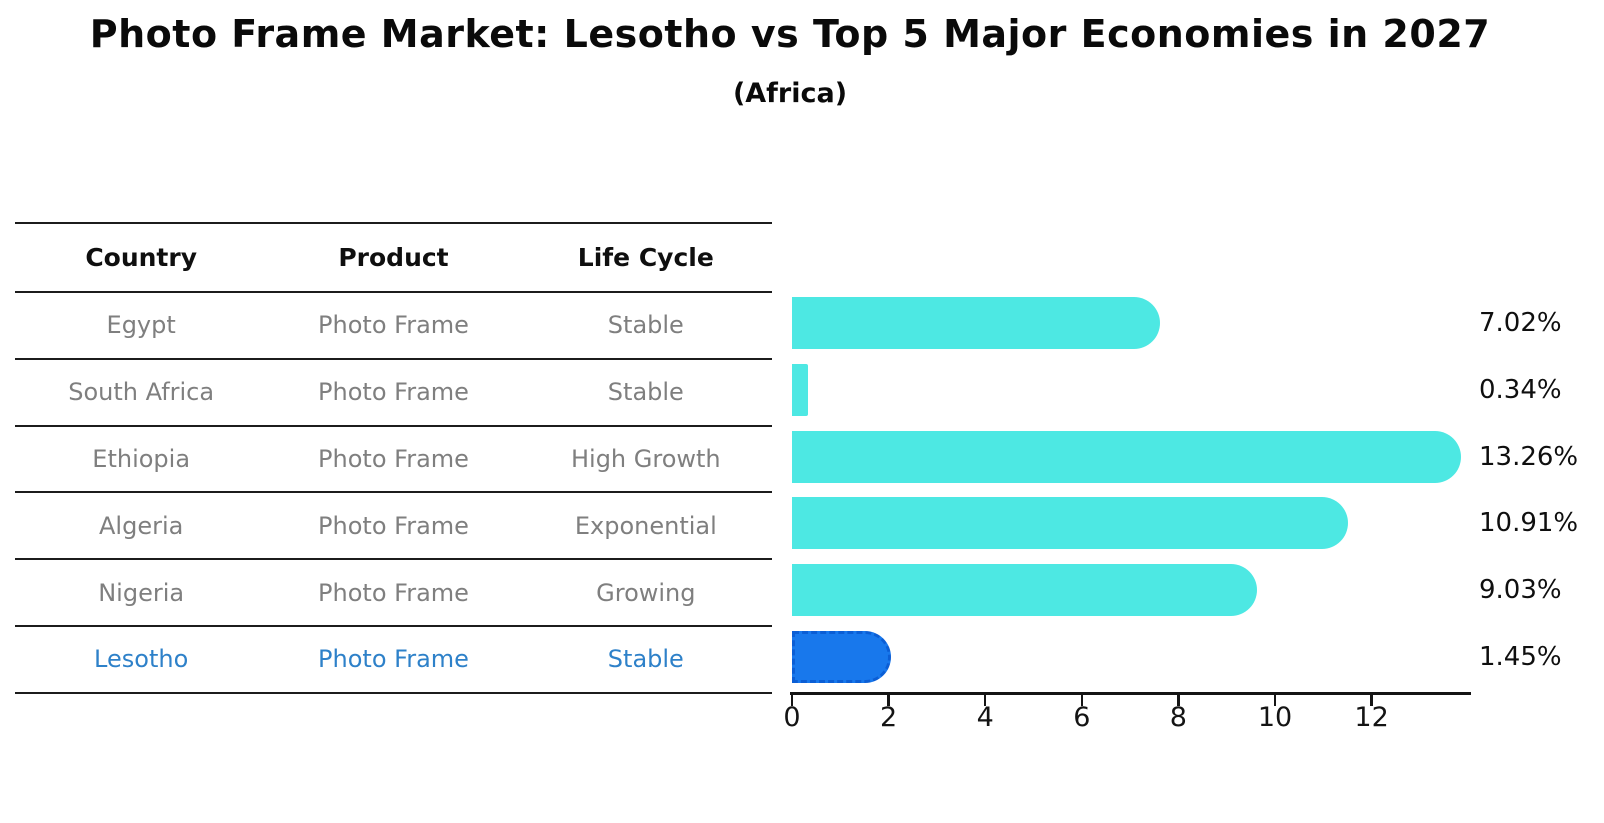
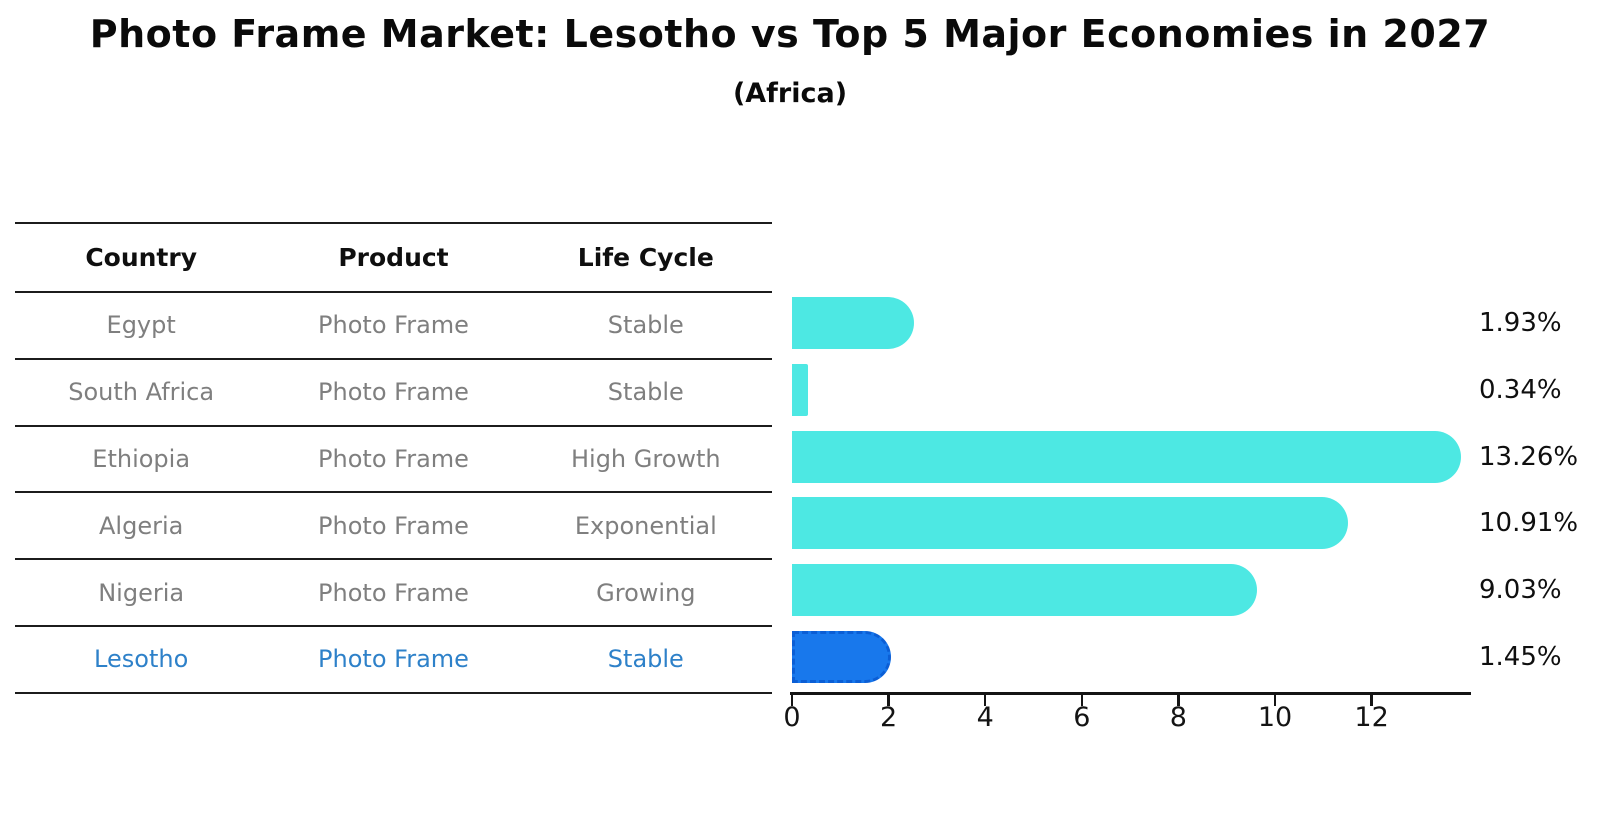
Egypt: 7.02% -> 1.93%
